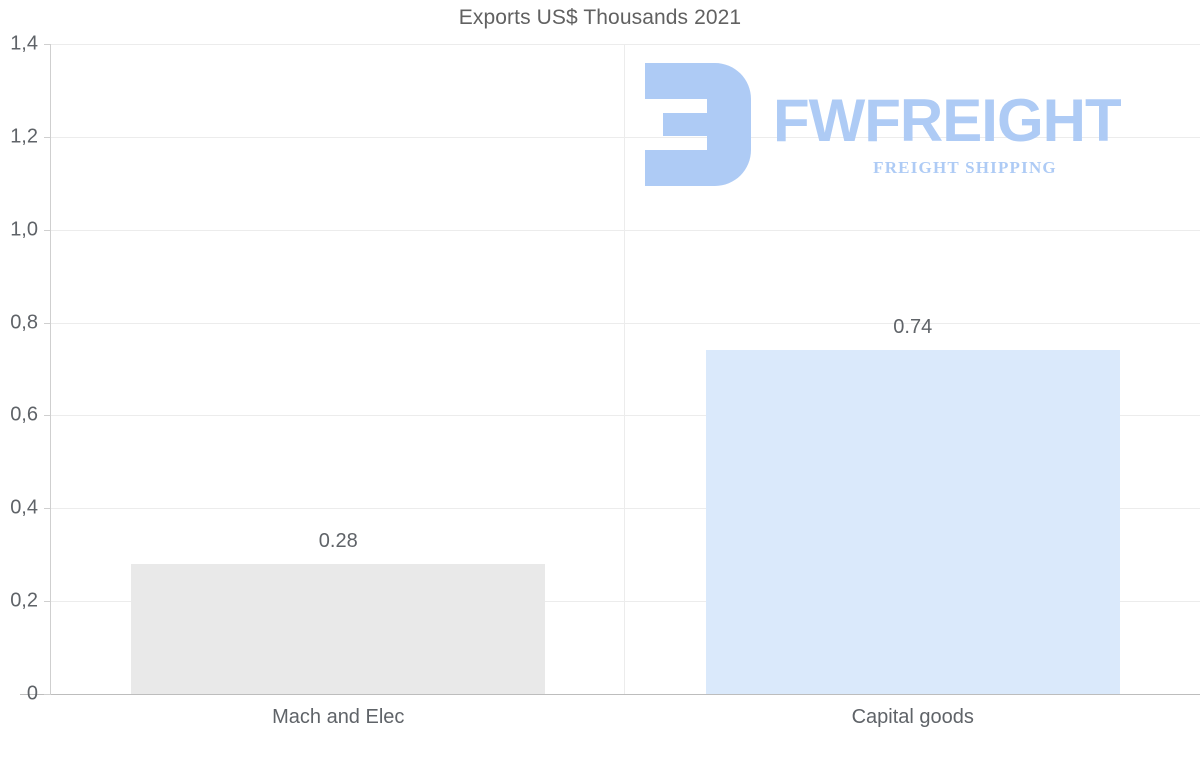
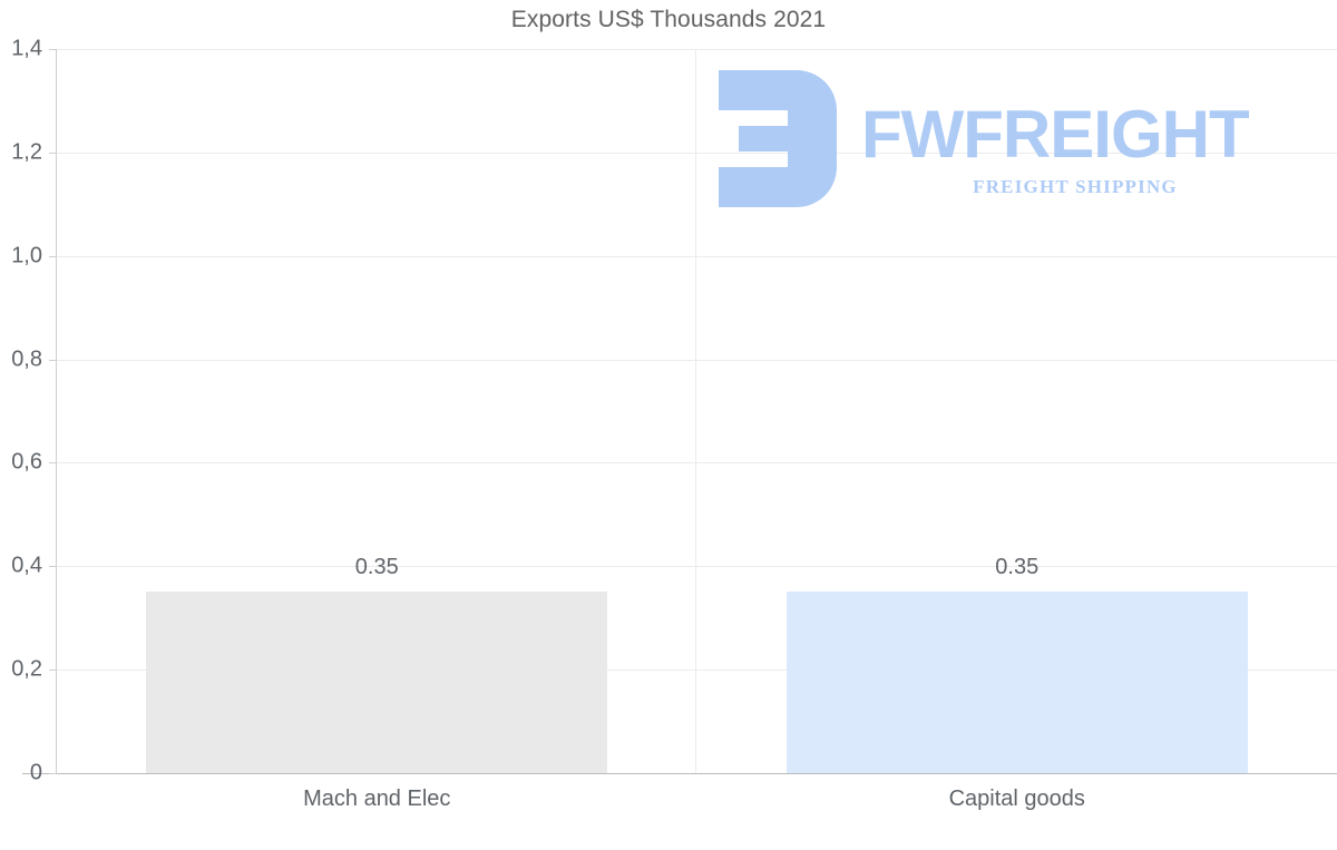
Mach and Elec: 0.28 -> 0.35
Capital goods: 0.74 -> 0.35
